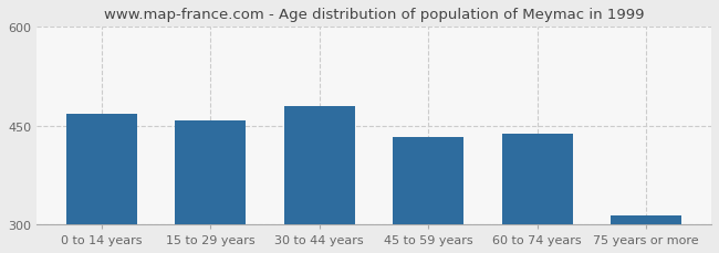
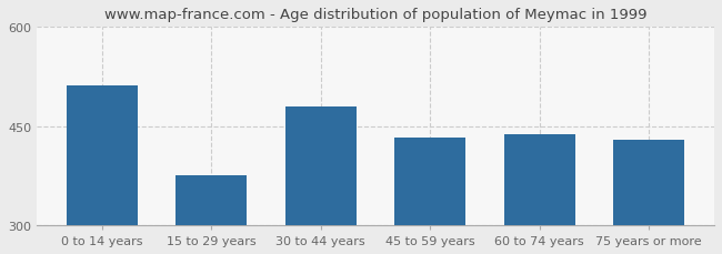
0 to 14 years: 468 -> 512
15 to 29 years: 457 -> 376
75 years or more: 313 -> 430
